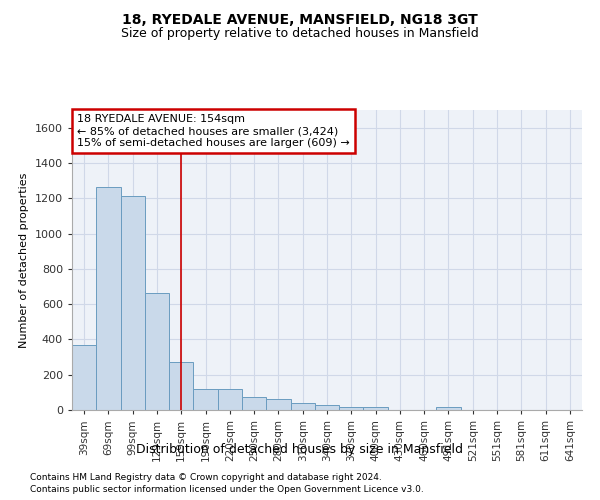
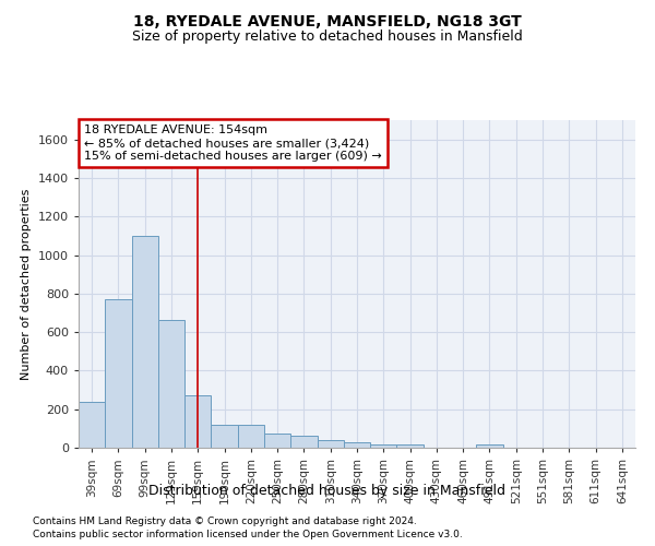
39sqm: 370 -> 240
69sqm: 1260 -> 770
99sqm: 1220 -> 1100
